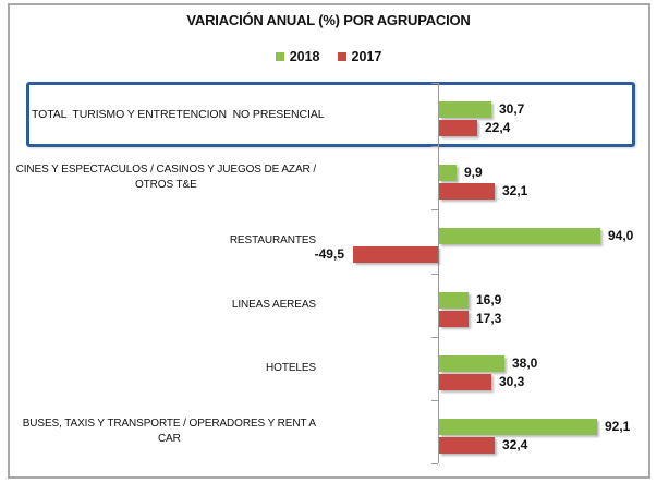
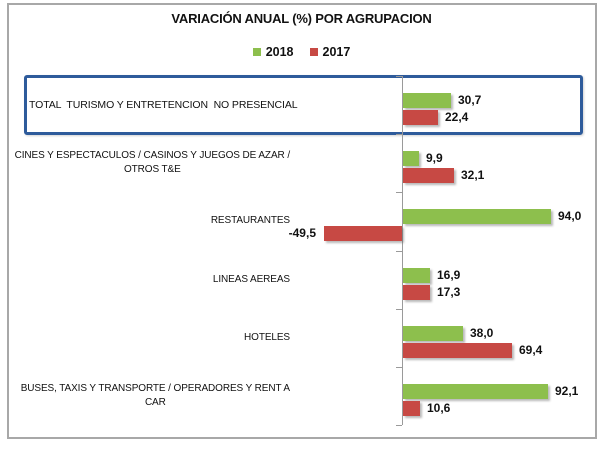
2017/HOTELES: 30,3 -> 69,4
2017/BUSES, TAXIS Y TRANSPORTE / OPERADORES Y RENT A CAR: 32,4 -> 10,6
